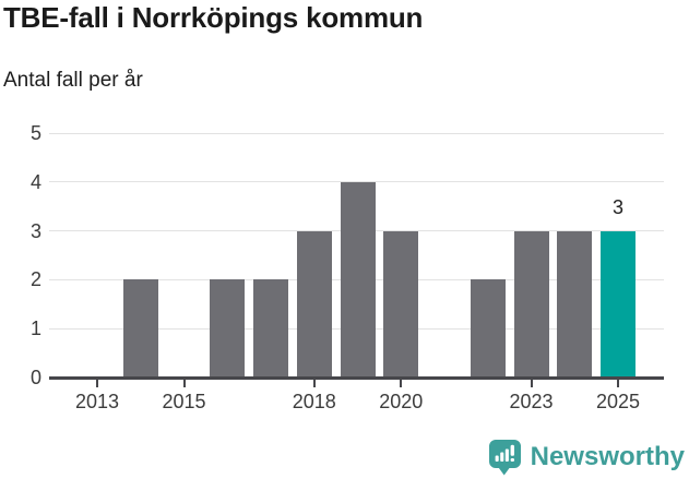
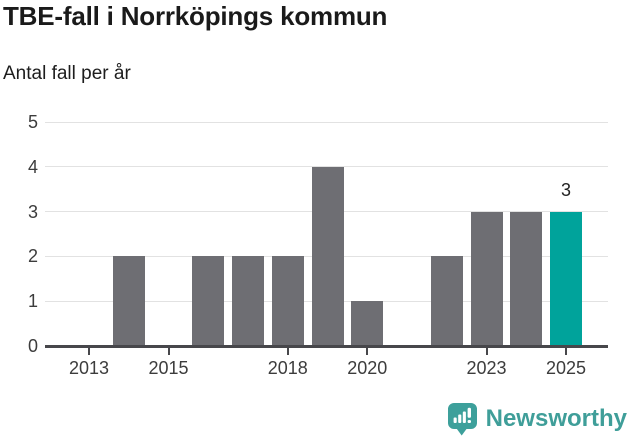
2018: 3 -> 2
2020: 3 -> 1
